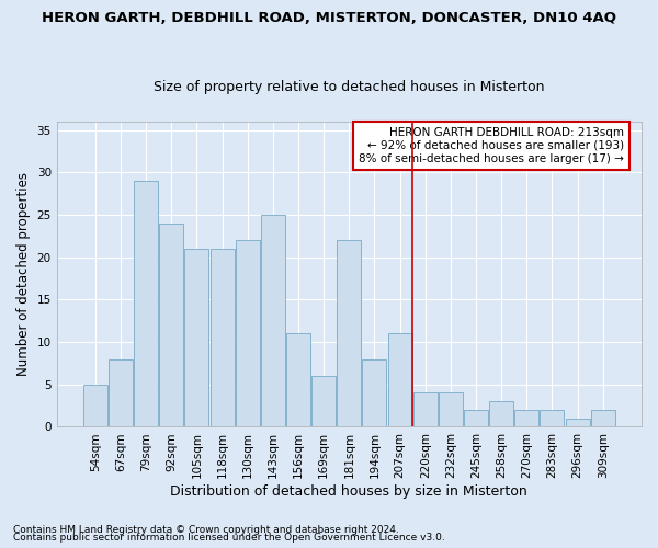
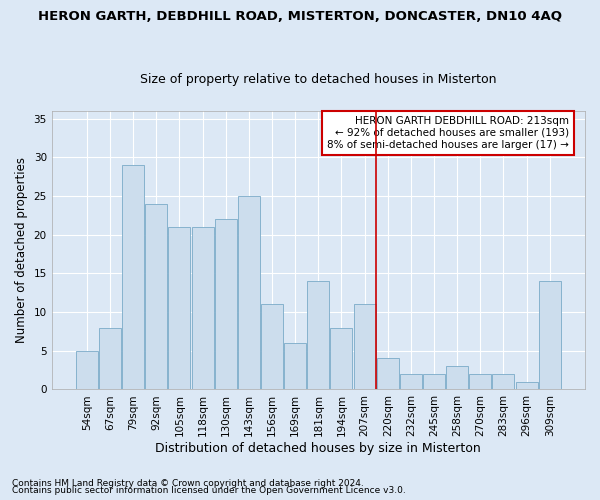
181sqm: 22 -> 14
232sqm: 4 -> 2
309sqm: 2 -> 14
